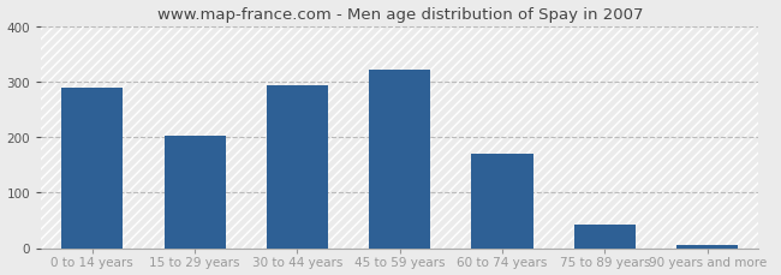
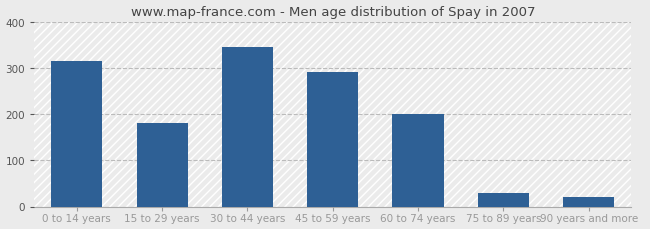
0 to 14 years: 288 -> 315
15 to 29 years: 202 -> 180
30 to 44 years: 293 -> 345
45 to 59 years: 322 -> 290
60 to 74 years: 170 -> 200
75 to 89 years: 42 -> 30
90 years and more: 5 -> 20
